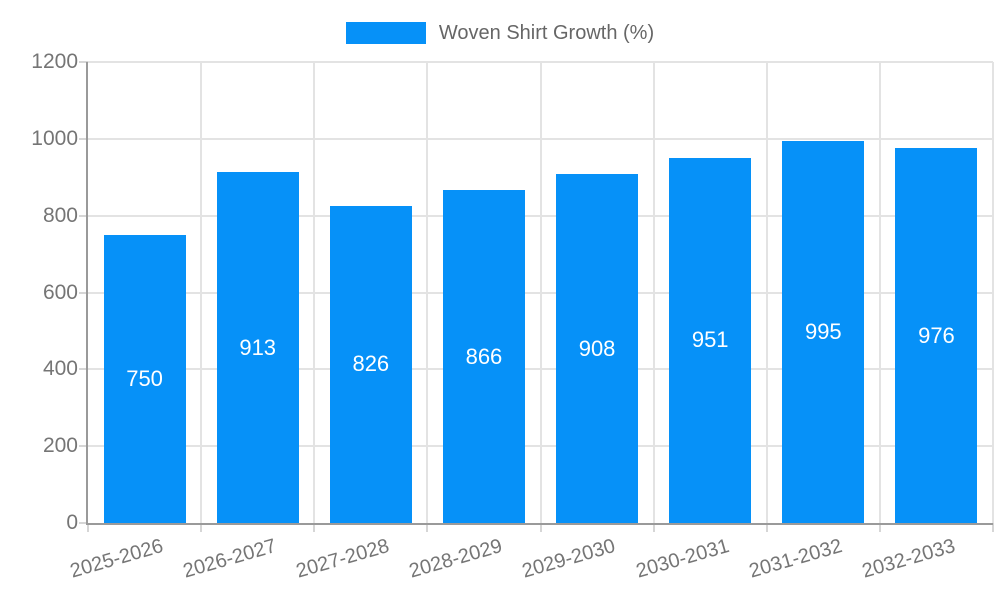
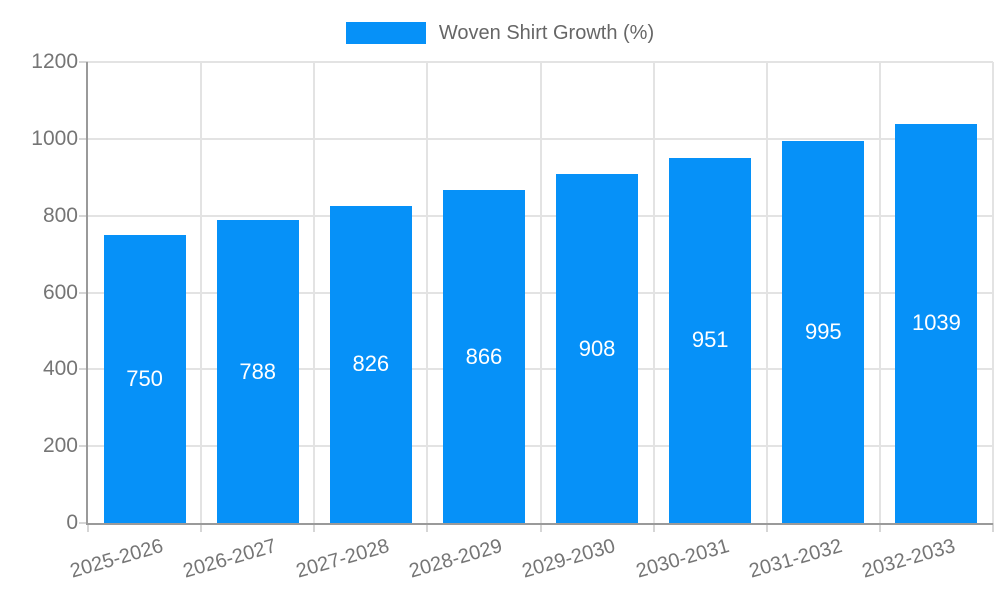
2026-2027: 913 -> 788
2032-2033: 976 -> 1039
